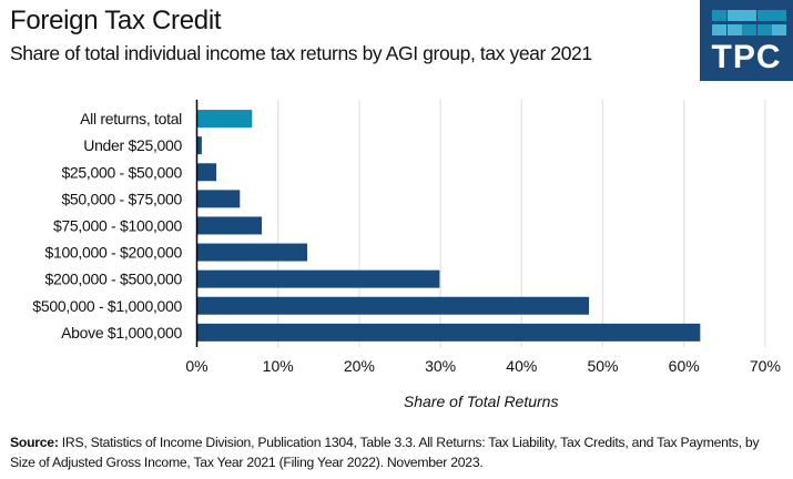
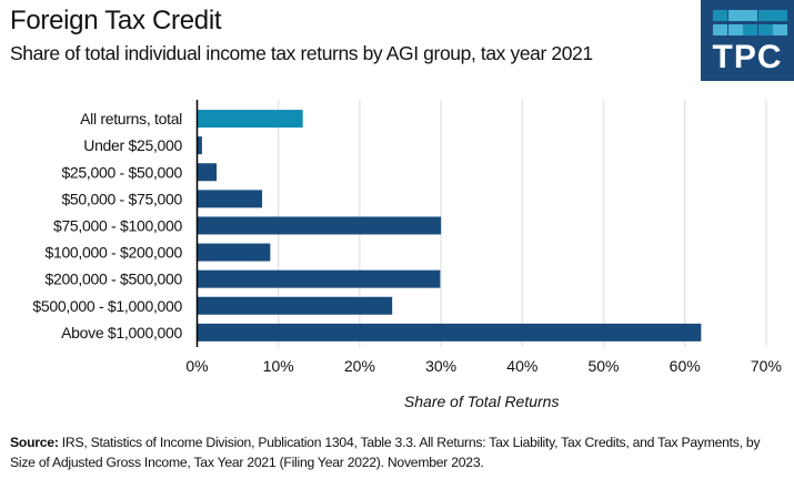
All returns, total: 7% -> 13%
$50,000 - $75,000: 5% -> 8%
$75,000 - $100,000: 8% -> 30%
$100,000 - $200,000: 14% -> 9%
$500,000 - $1,000,000: 48% -> 24%
